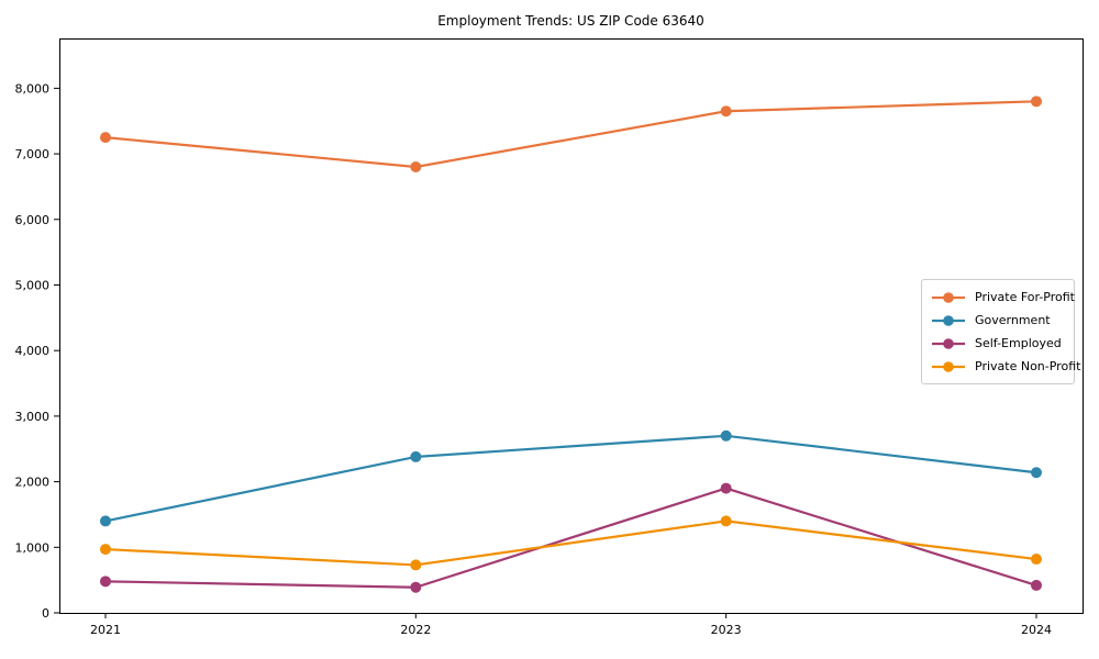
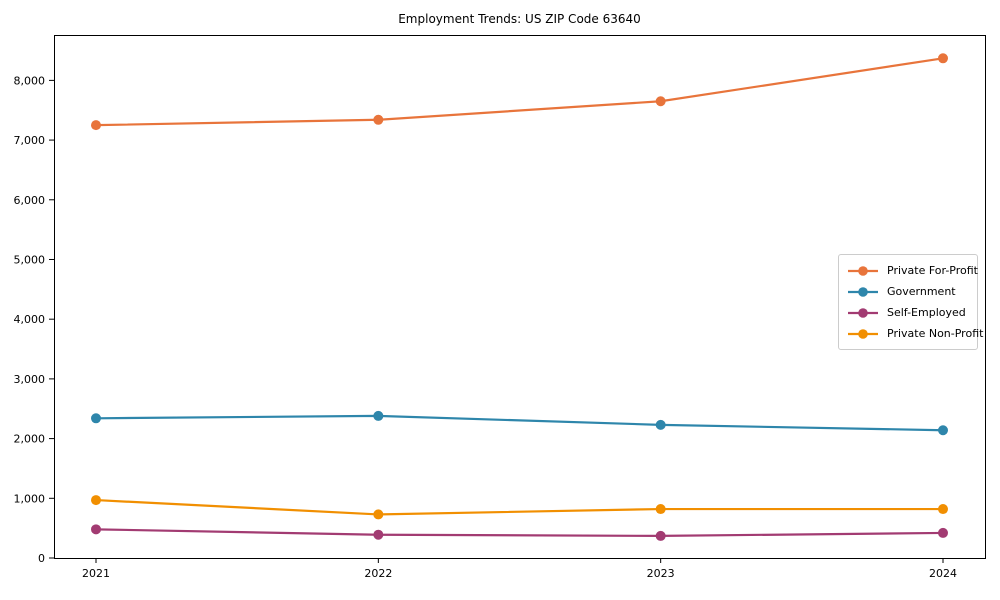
Government/2021: 1400 -> 2300
Private For-Profit/2022: 6800 -> 7300
Government/2023: 2700 -> 2200
Self-Employed/2023: 1900 -> 400
Private Non-Profit/2023: 1400 -> 800
Private For-Profit/2024: 7800 -> 8400
